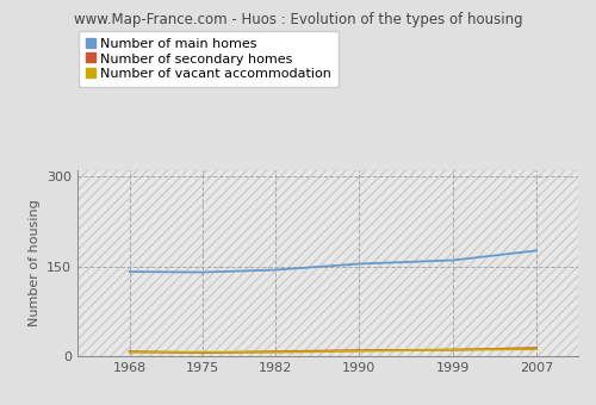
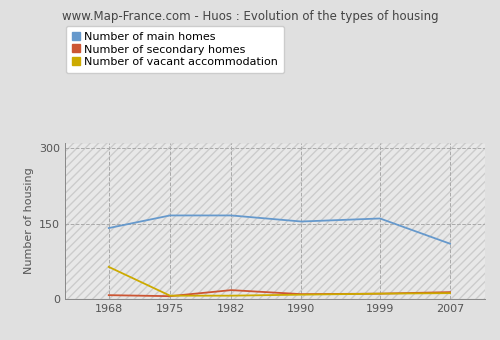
Number of vacant accommodation/1968: 7 -> 64
Number of main homes/1975: 140 -> 166
Number of main homes/1982: 144 -> 166
Number of secondary homes/1982: 8 -> 18
Number of main homes/2007: 176 -> 110
